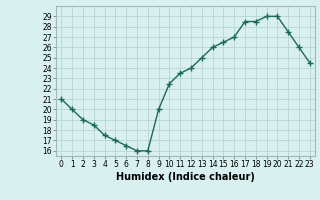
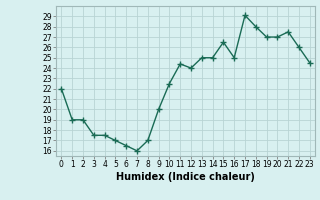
0: 21.0 -> 22.0
1: 20.0 -> 19.0
3: 18.5 -> 17.5
8: 16.0 -> 17.0
11: 23.5 -> 24.4
14: 26.0 -> 25.0
16: 27.0 -> 25.0
17: 28.5 -> 29.1
18: 28.5 -> 28.0
19: 29.0 -> 27.0
20: 29.0 -> 27.0
